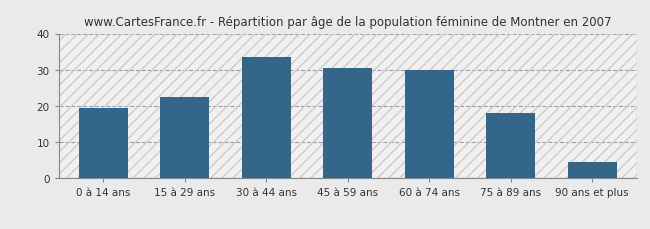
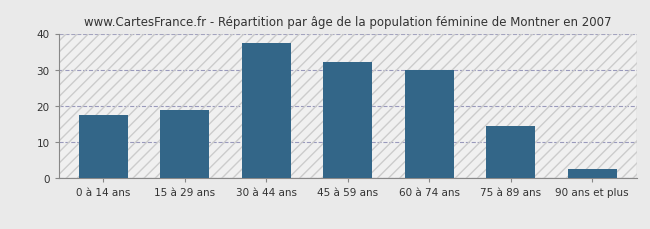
0 à 14 ans: 19.5 -> 17.5
15 à 29 ans: 22.5 -> 19.0
30 à 44 ans: 33.5 -> 37.5
45 à 59 ans: 30.5 -> 32.0
75 à 89 ans: 18.0 -> 14.5
90 ans et plus: 4.5 -> 2.5
